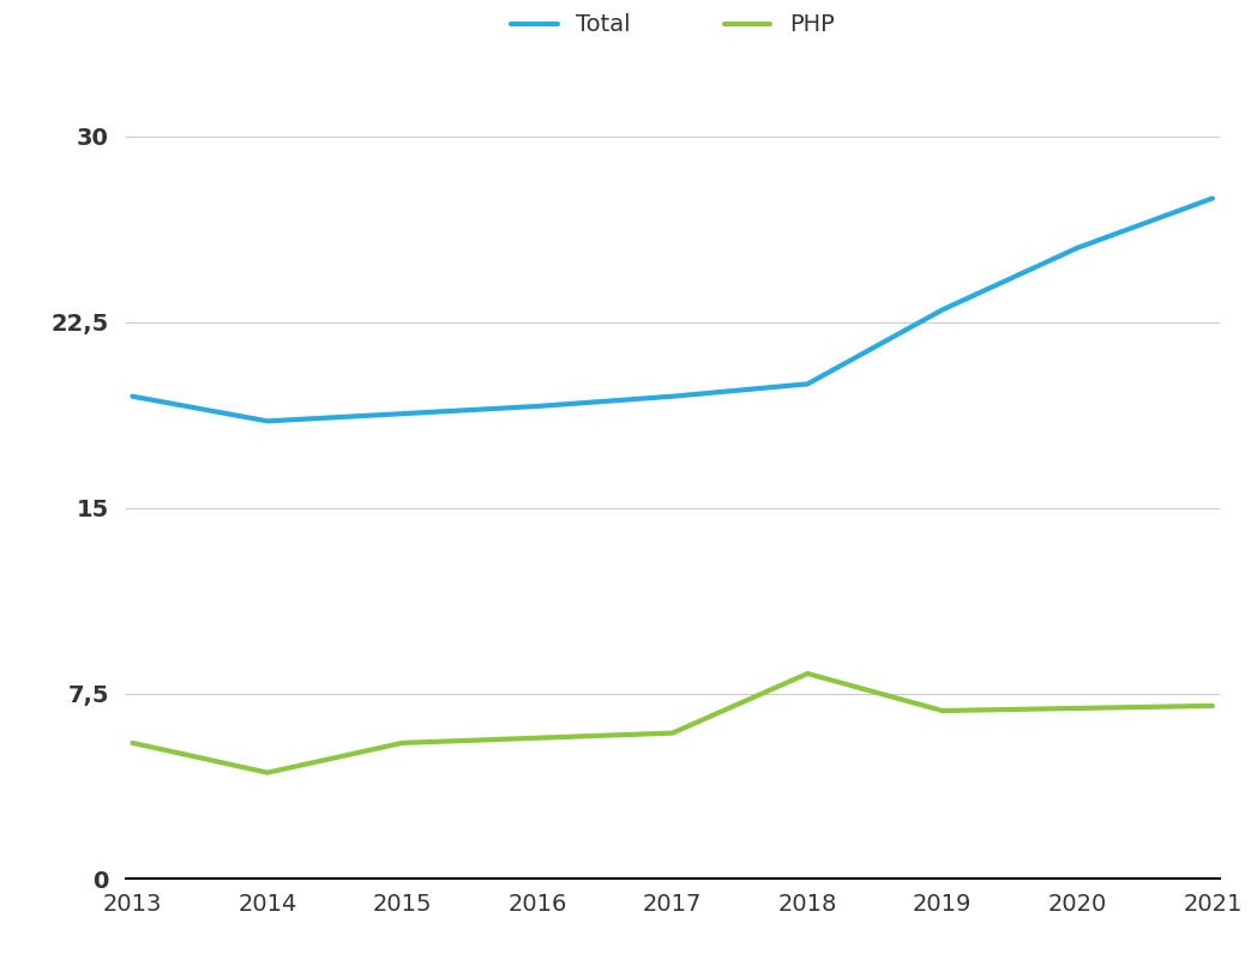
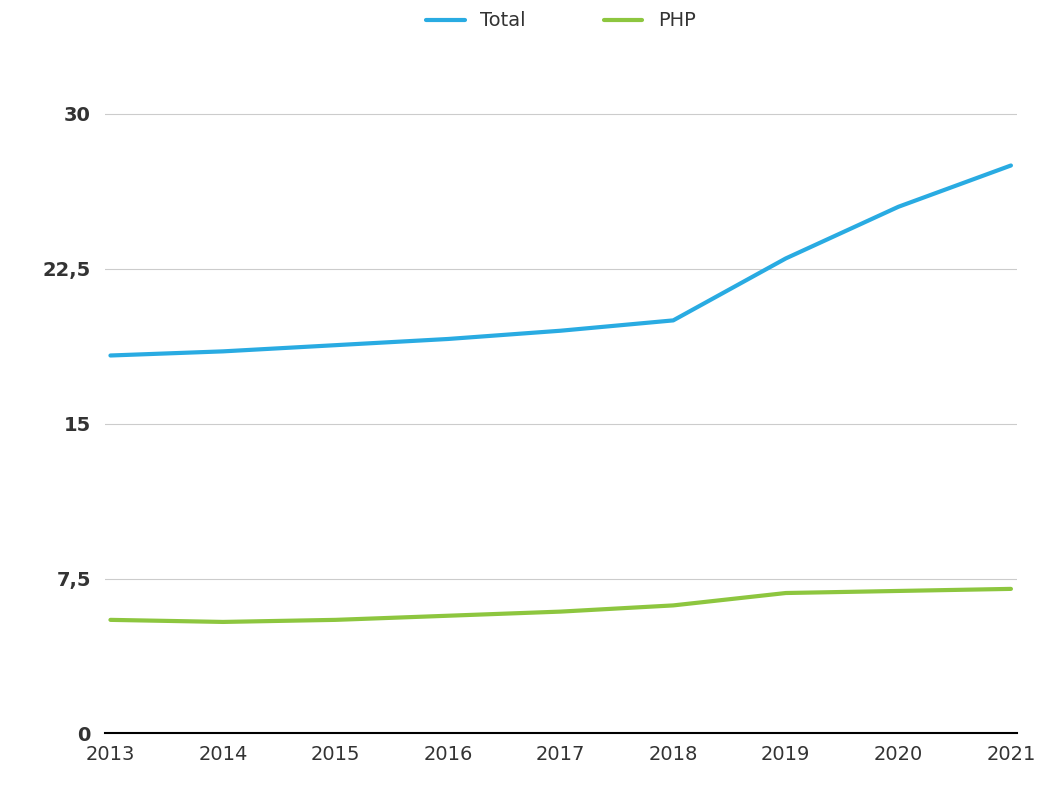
Total/2013: 19,5 -> 18,3
PHP/2014: 4,3 -> 5,4
PHP/2018: 8,3 -> 6,2
